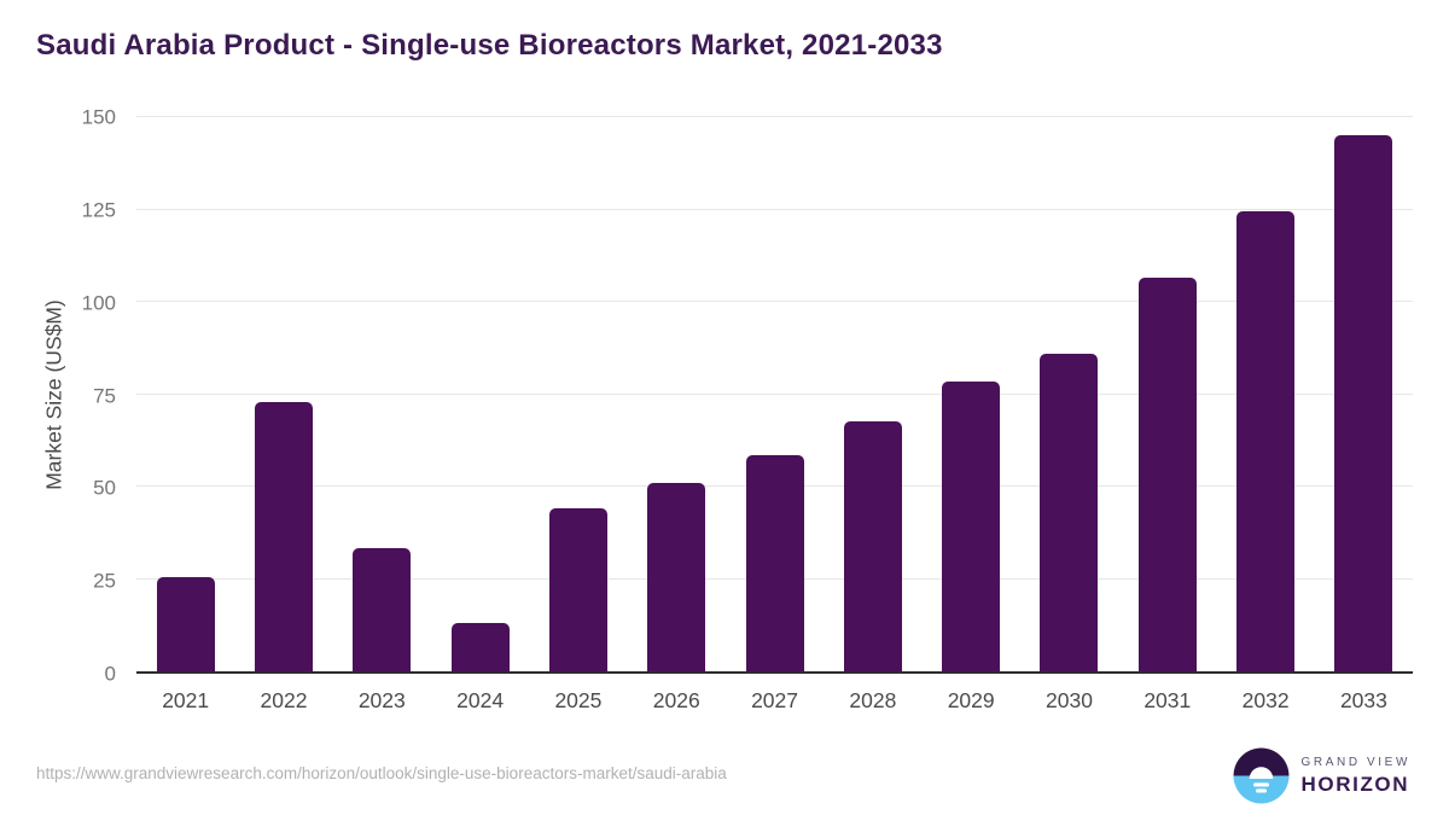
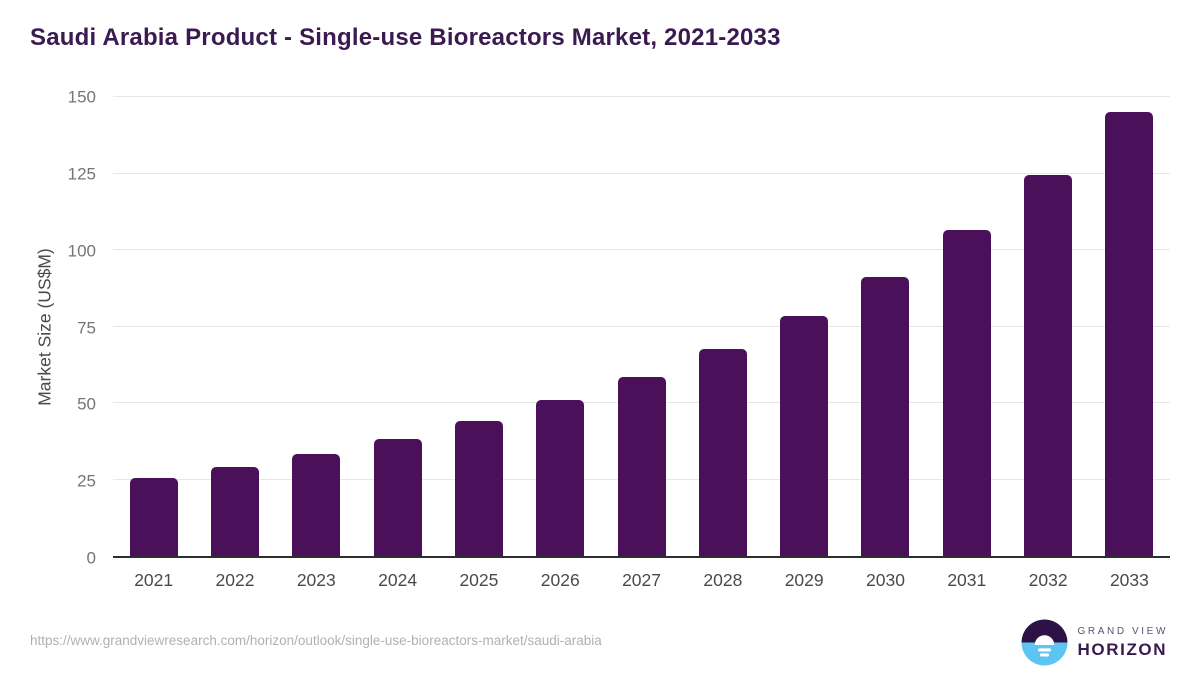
2022: 73 -> 29
2024: 13 -> 38
2030: 86 -> 91
